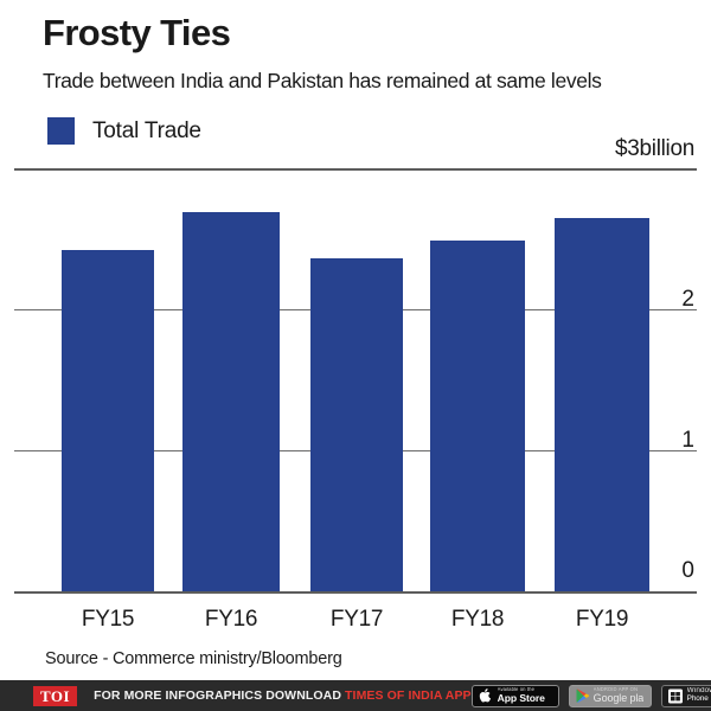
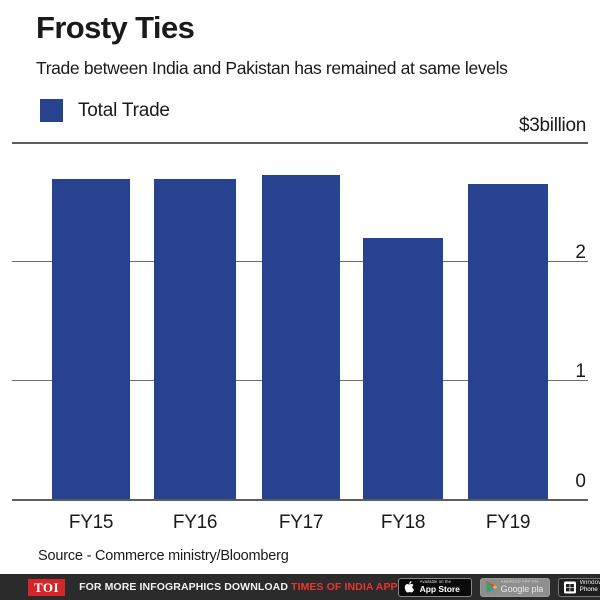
FY15: 2.42 -> 2.69
FY17: 2.36 -> 2.72
FY18: 2.49 -> 2.19
